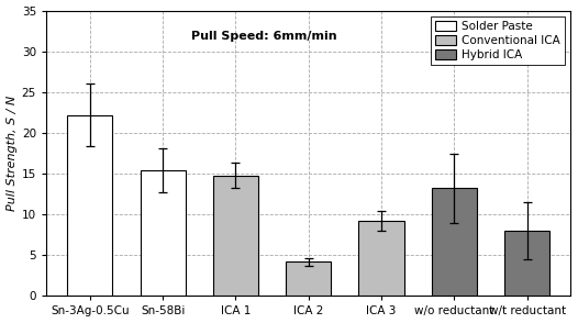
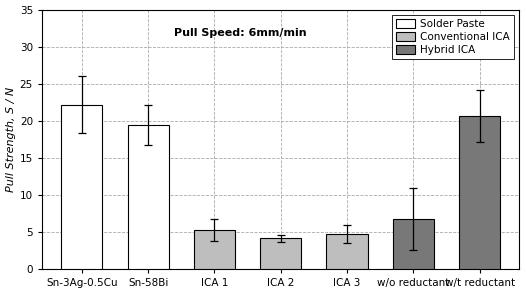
Sn-58Bi: 15.4 -> 19.4
ICA 1: 14.8 -> 5.3
ICA 3: 9.2 -> 4.8
w/o reductant: 13.2 -> 6.8
w/t reductant: 8.0 -> 20.7
